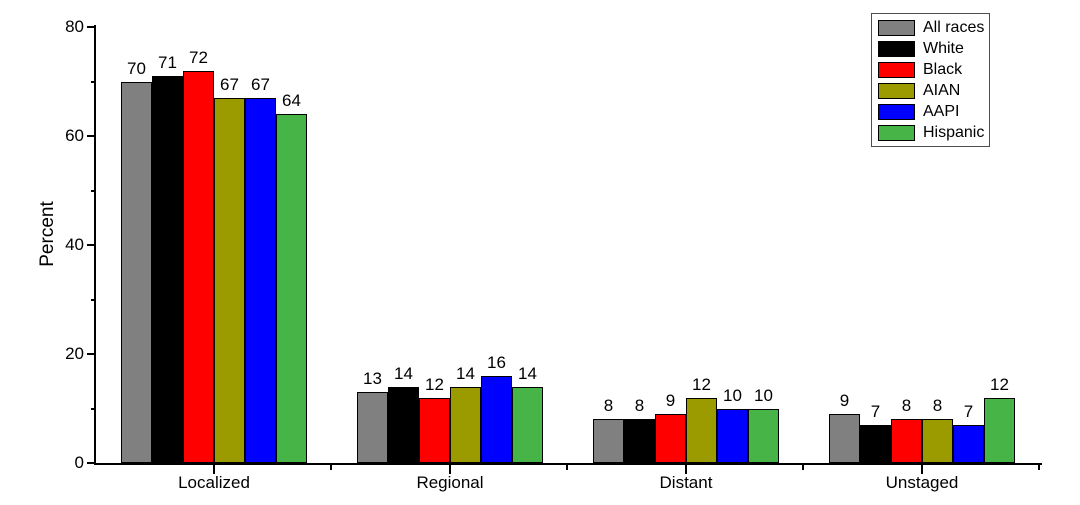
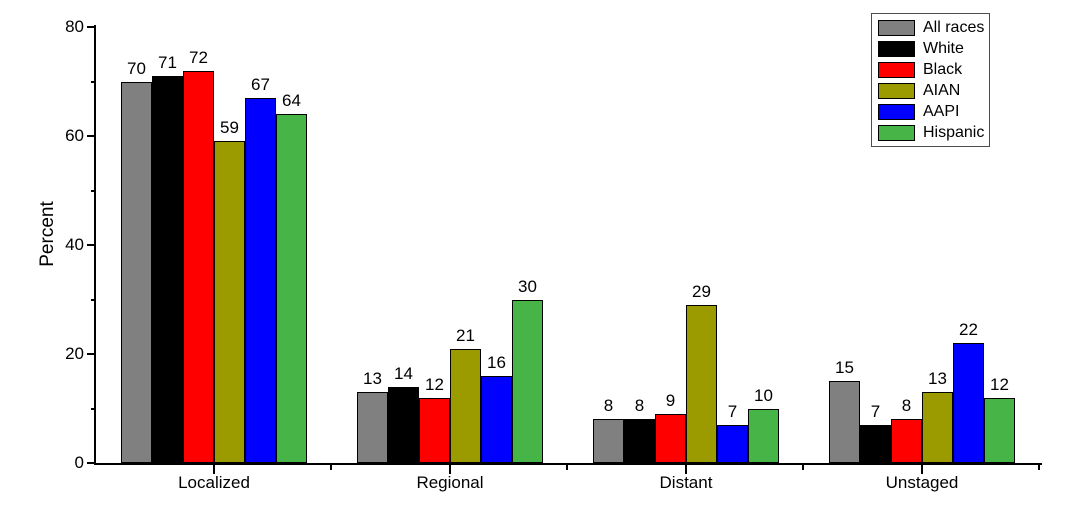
AIAN/Localized: 67 -> 59
AIAN/Regional: 14 -> 21
Hispanic/Regional: 14 -> 30
AIAN/Distant: 12 -> 29
AAPI/Distant: 10 -> 7
All races/Unstaged: 9 -> 15
AIAN/Unstaged: 8 -> 13
AAPI/Unstaged: 7 -> 22
